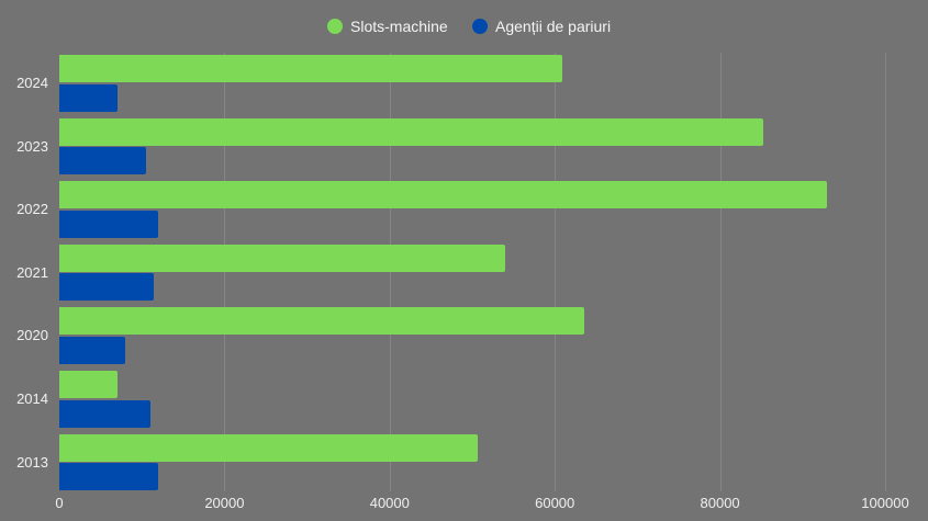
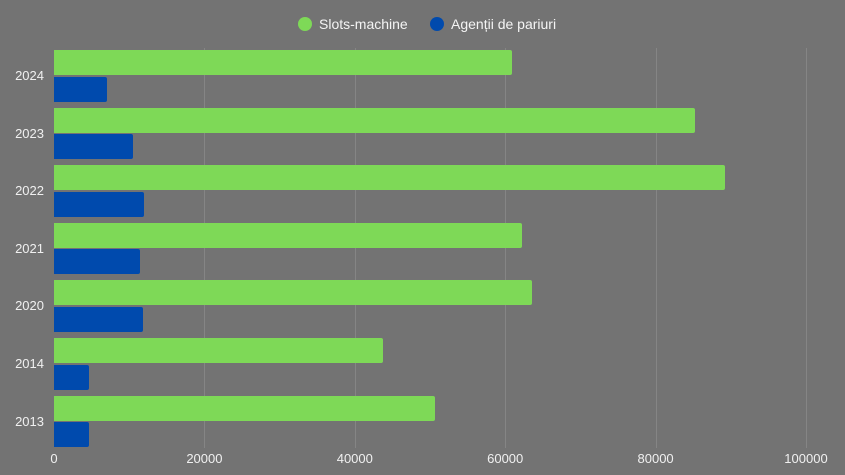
Slots-machine/2022: 93000 -> 89000
Slots-machine/2021: 54000 -> 62000
Agenții de pariuri/2020: 8000 -> 12000
Slots-machine/2014: 7000 -> 44000
Agenții de pariuri/2014: 11000 -> 5000
Agenții de pariuri/2013: 12000 -> 5000
